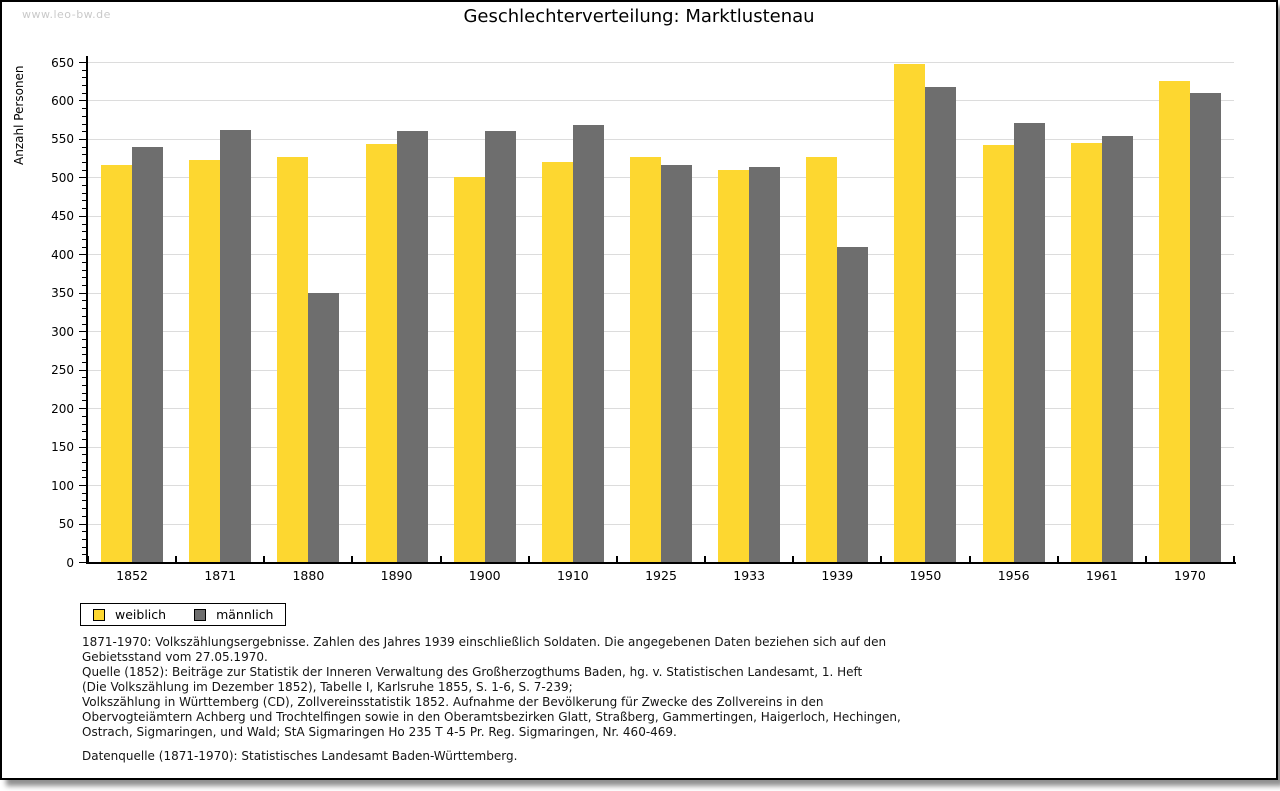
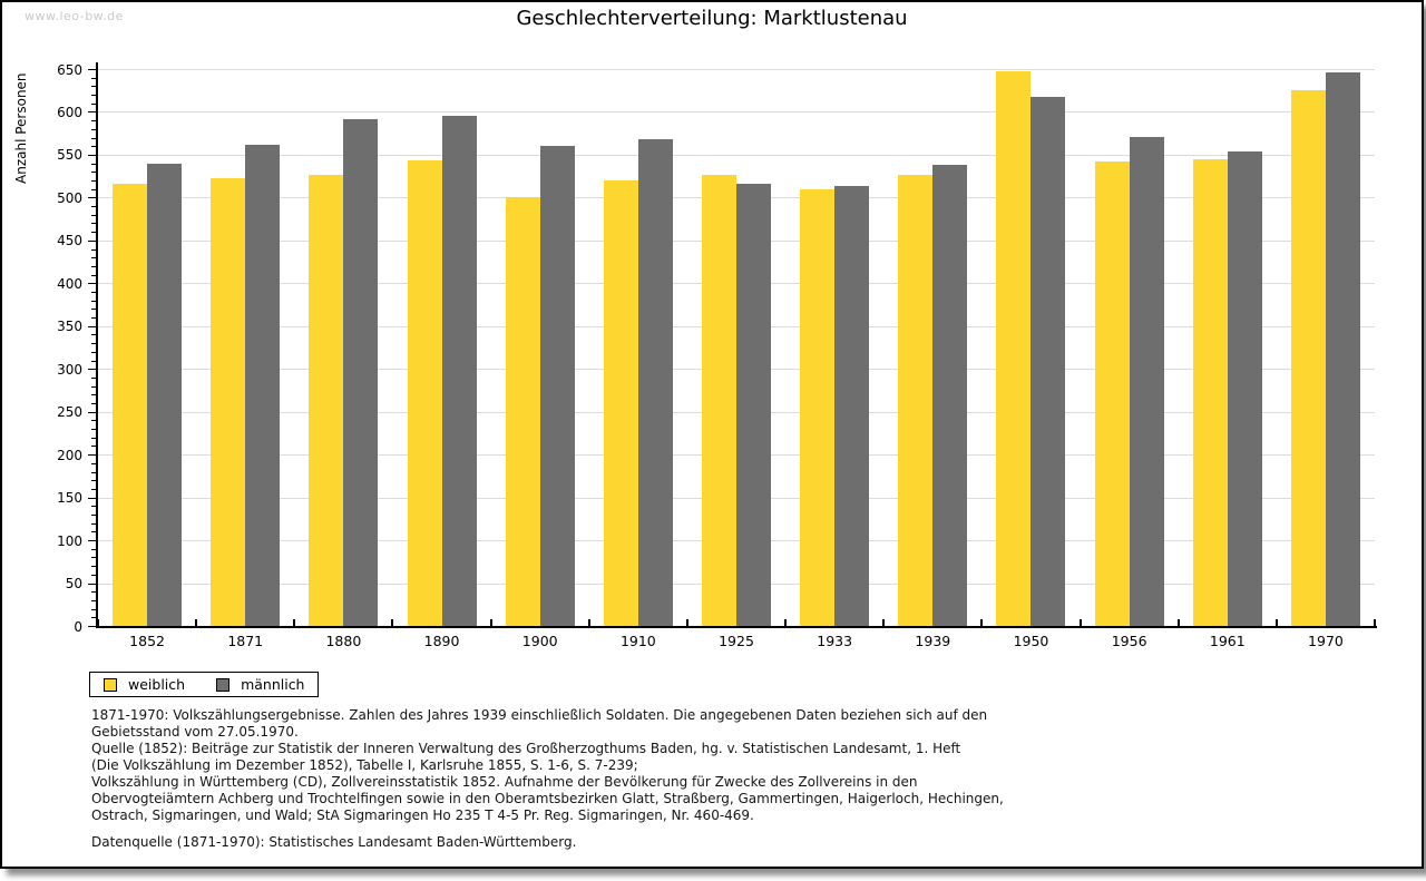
männlich/1880: 350 -> 590
männlich/1890: 560 -> 600
männlich/1939: 410 -> 540
männlich/1970: 610 -> 650
